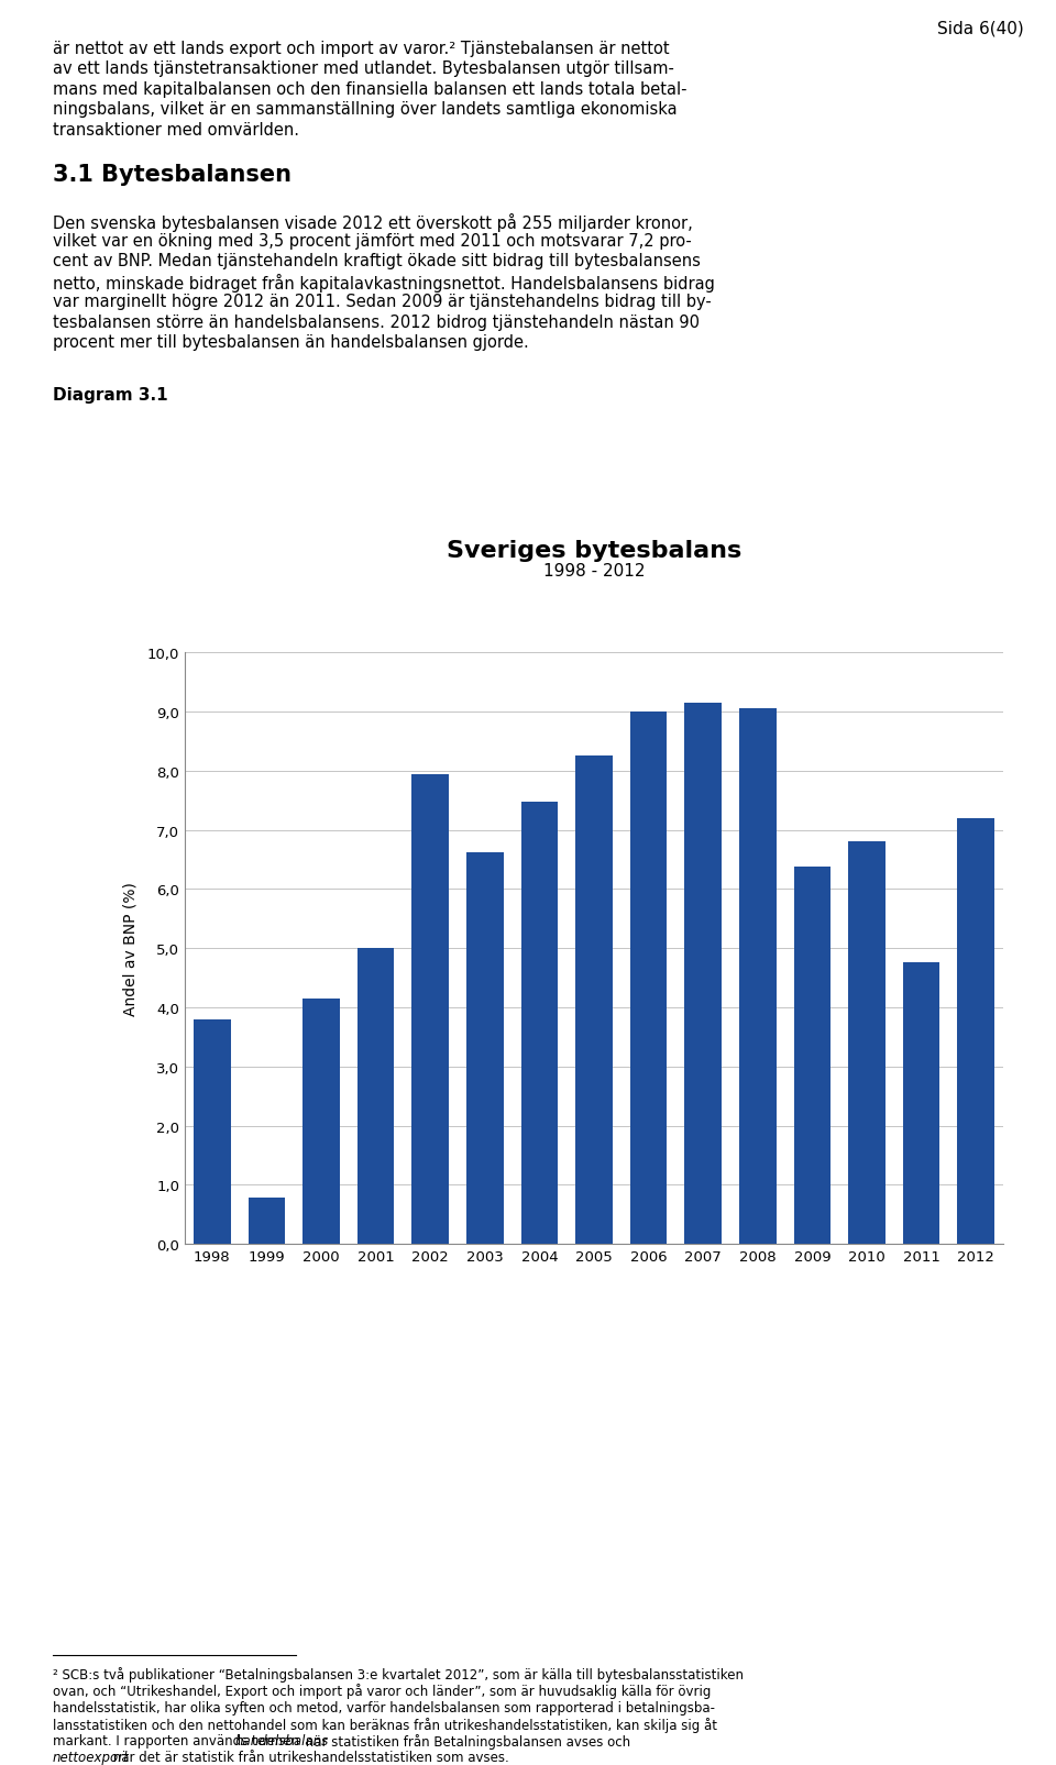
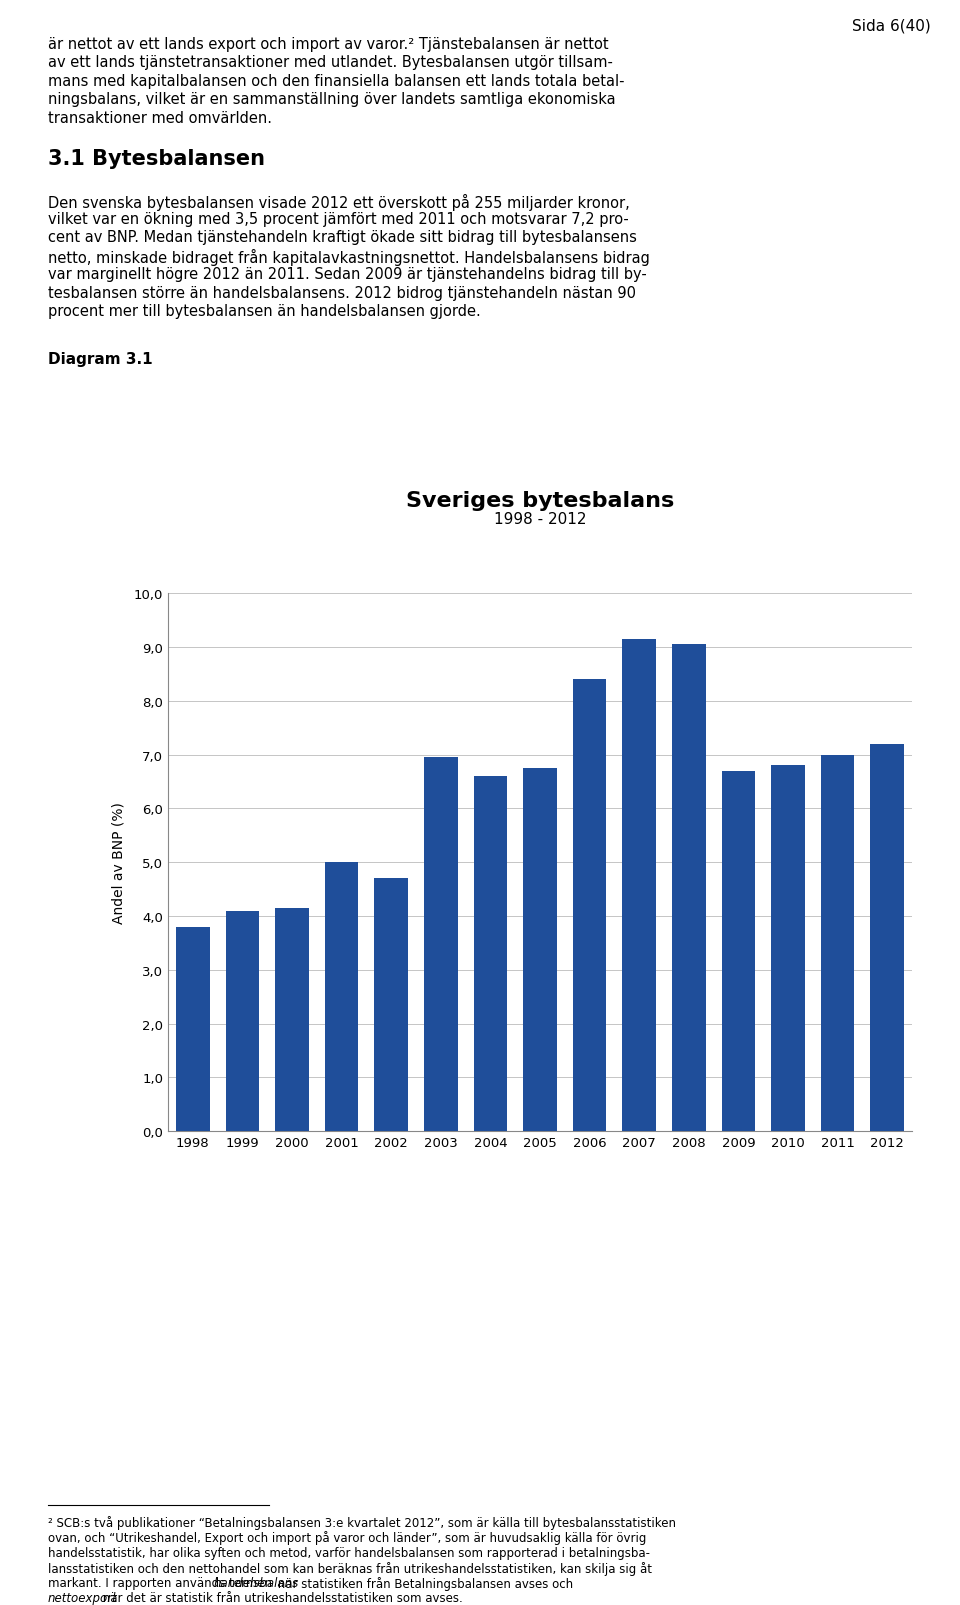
1999: 0,78 -> 4,10
2002: 7,94 -> 4,70
2003: 6,62 -> 6,95
2004: 7,48 -> 6,60
2005: 8,26 -> 6,75
2006: 9,00 -> 8,40
2009: 6,38 -> 6,70
2011: 4,76 -> 7,00
